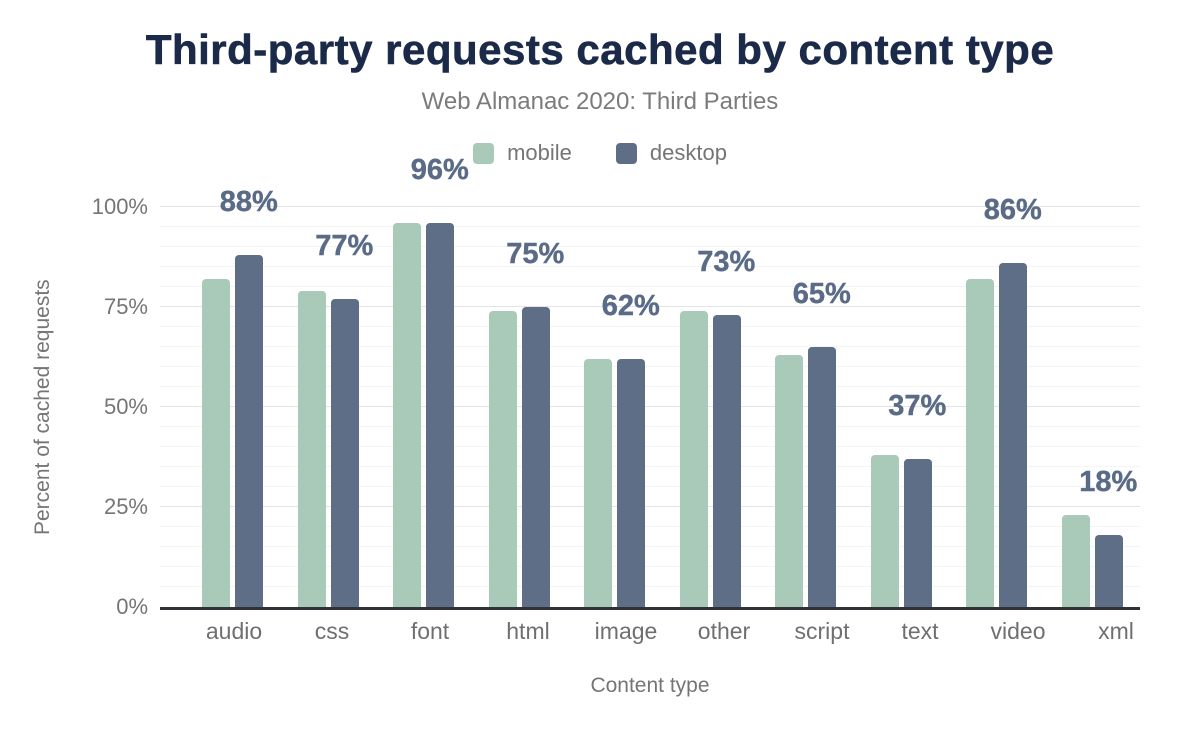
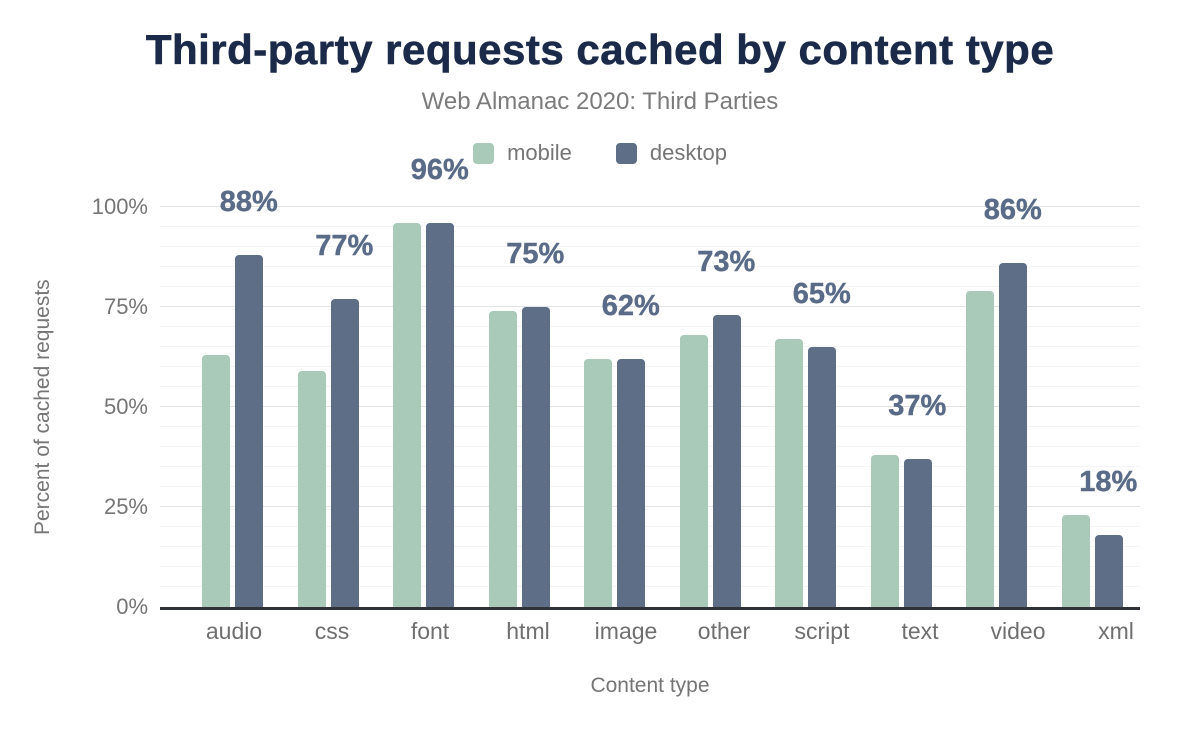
mobile/audio: 82% -> 63%
mobile/css: 79% -> 59%
mobile/other: 74% -> 68%
mobile/script: 63% -> 67%
mobile/video: 82% -> 79%
